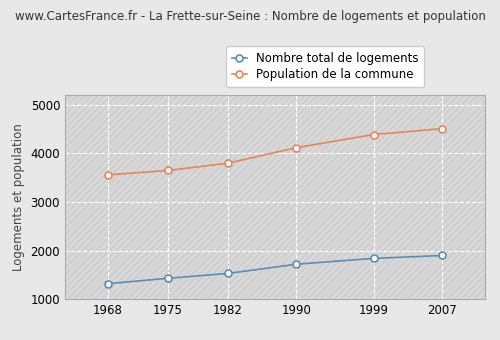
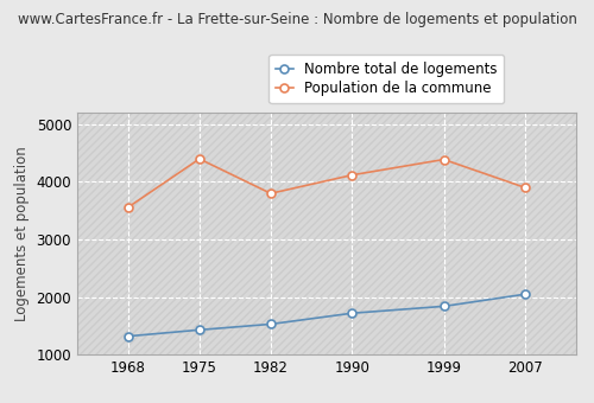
Population de la commune/1975: 3650 -> 4400
Nombre total de logements/2007: 1900 -> 2050
Population de la commune/2007: 4510 -> 3900
